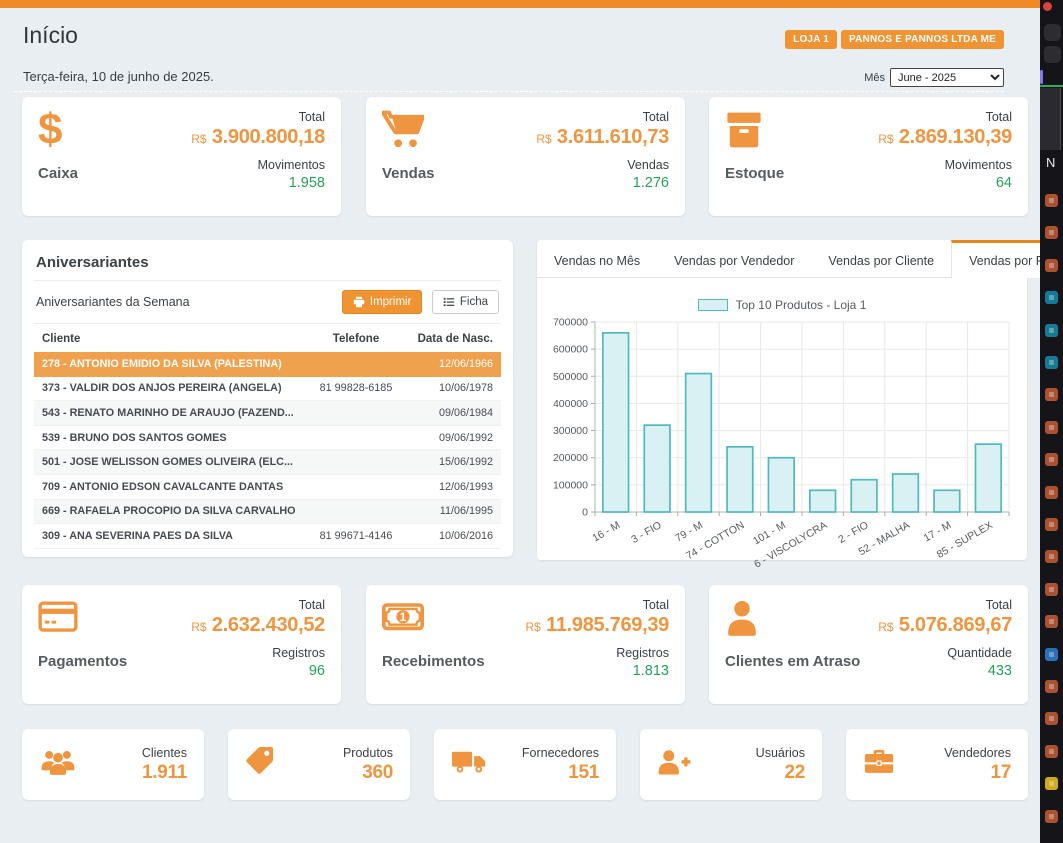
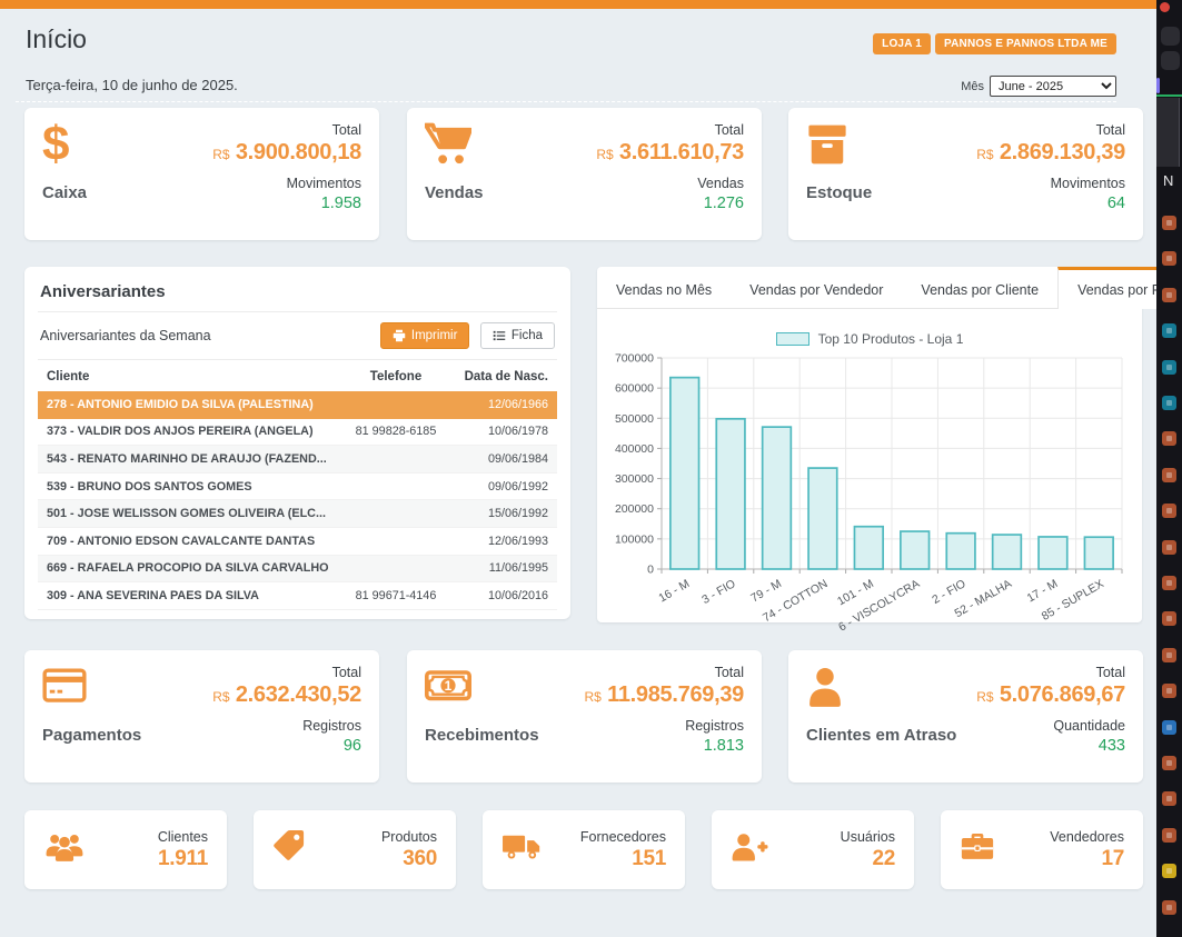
16 - M: 660000 -> 640000
3 - FIO: 320000 -> 500000
79 - M: 510000 -> 470000
74 - COTTON: 240000 -> 340000
101 - M: 200000 -> 140000
6 - VISCOLYCRA: 80000 -> 120000
52 - MALHA: 140000 -> 110000
17 - M: 80000 -> 110000
85 - SUPLEX: 250000 -> 110000
